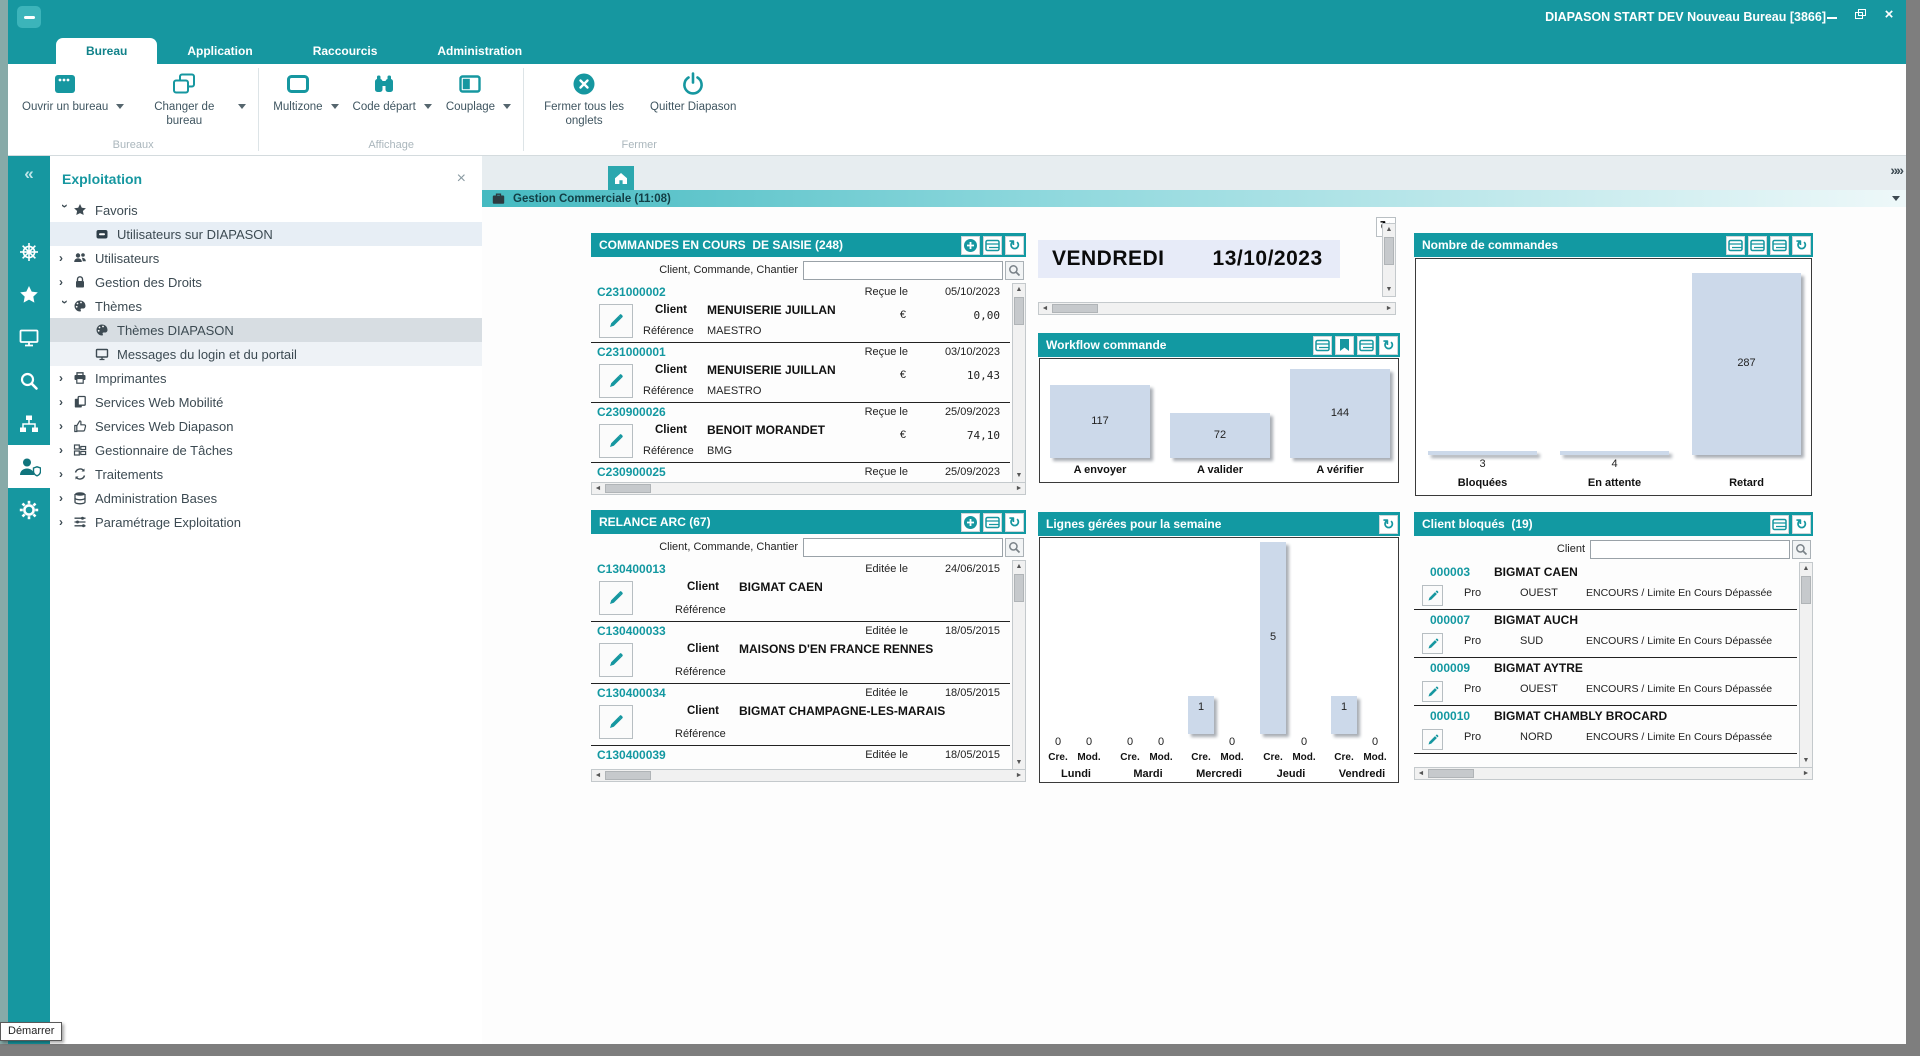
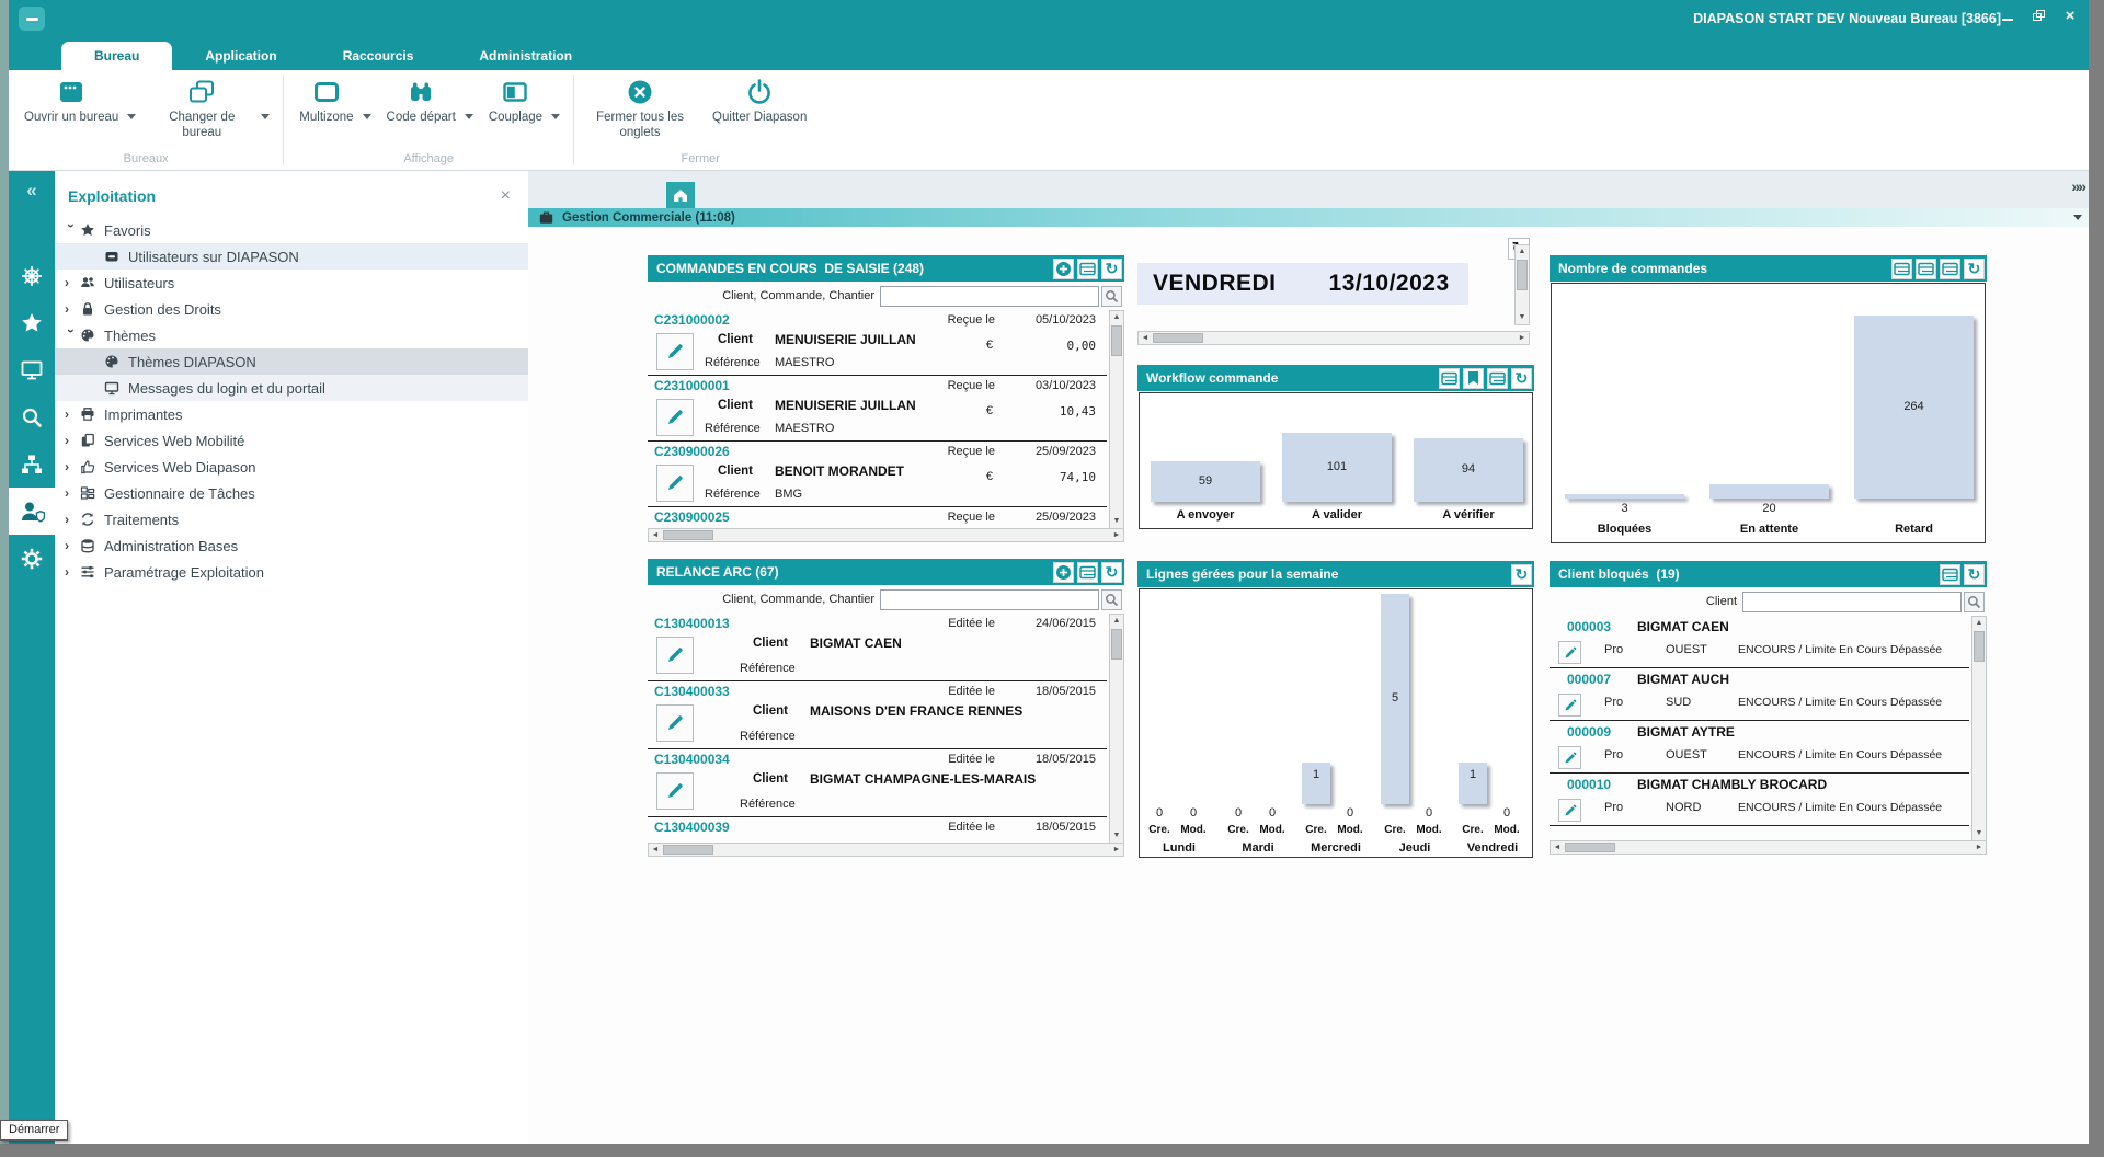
Workflow commande/A envoyer: 117 -> 59
Workflow commande/A valider: 72 -> 101
Workflow commande/A vérifier: 144 -> 94
Nombre de commandes/En attente: 4 -> 20
Nombre de commandes/Retard: 287 -> 264
